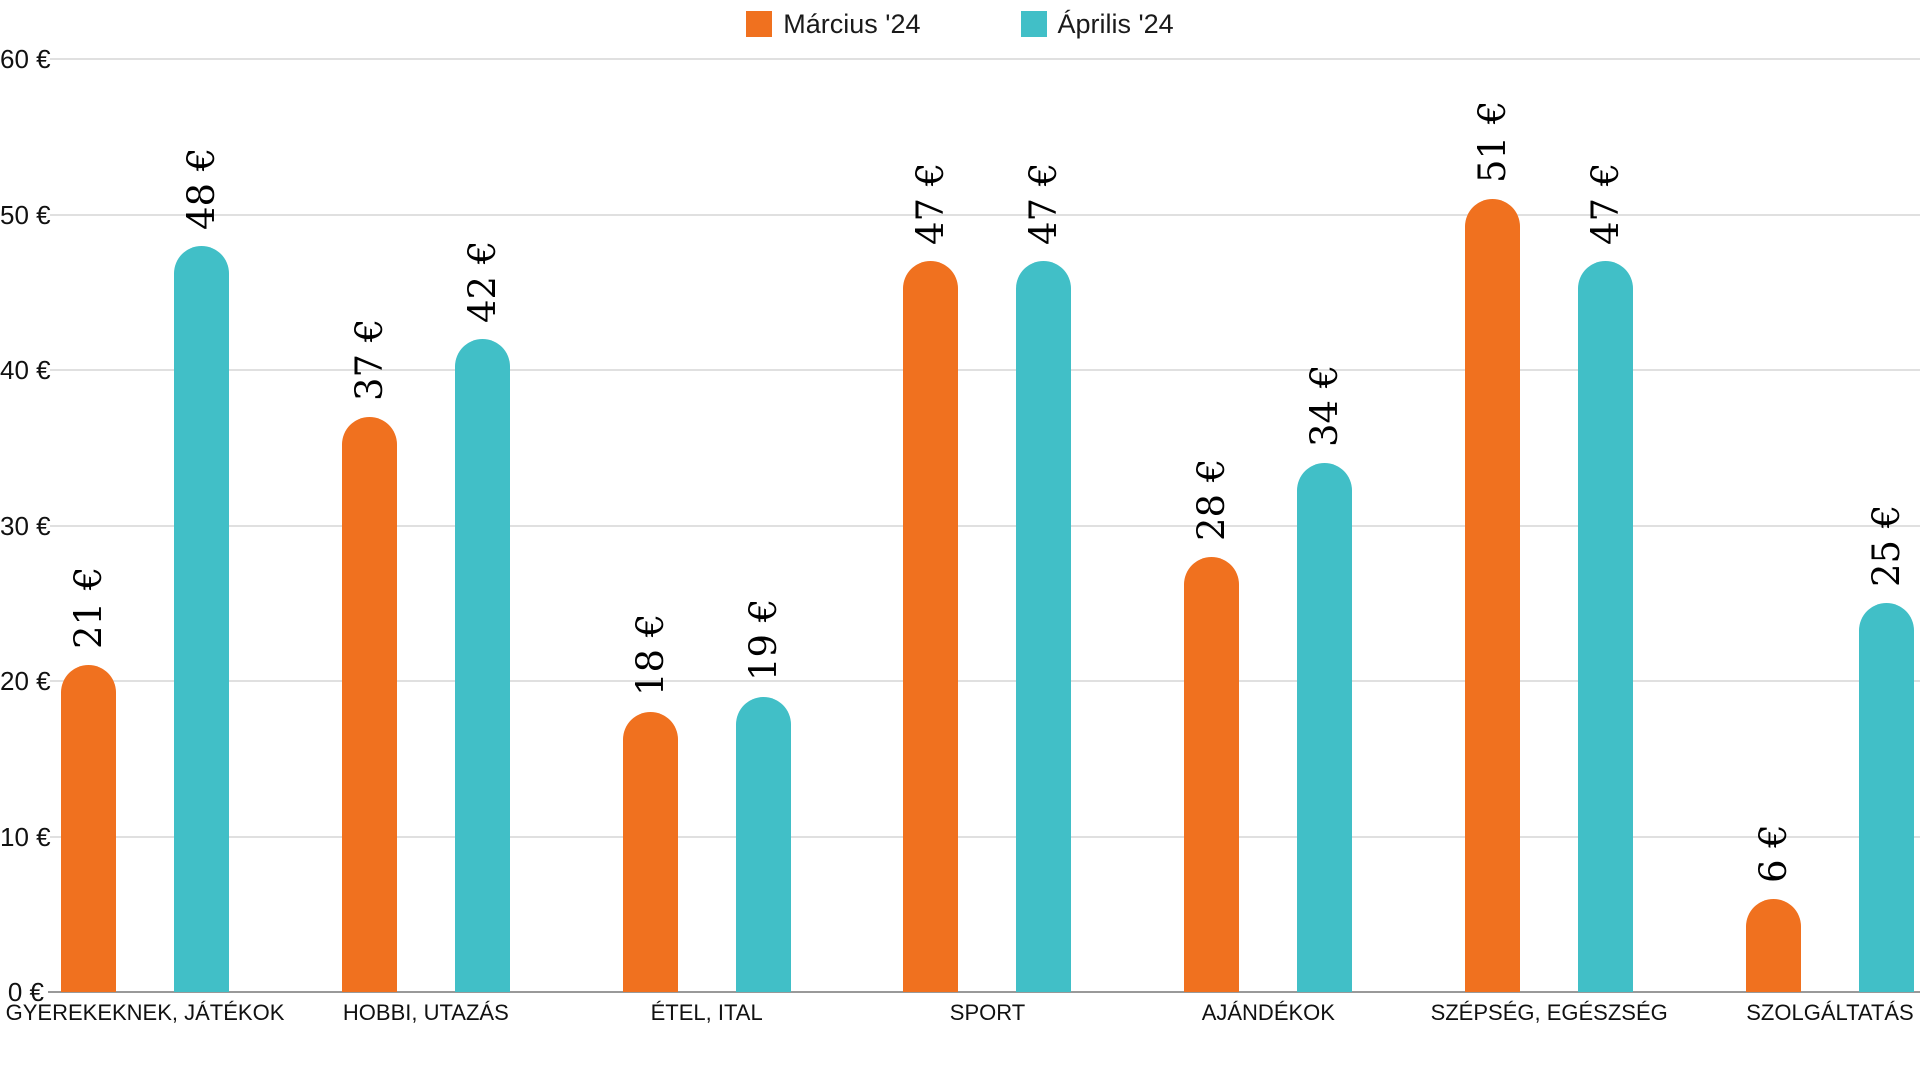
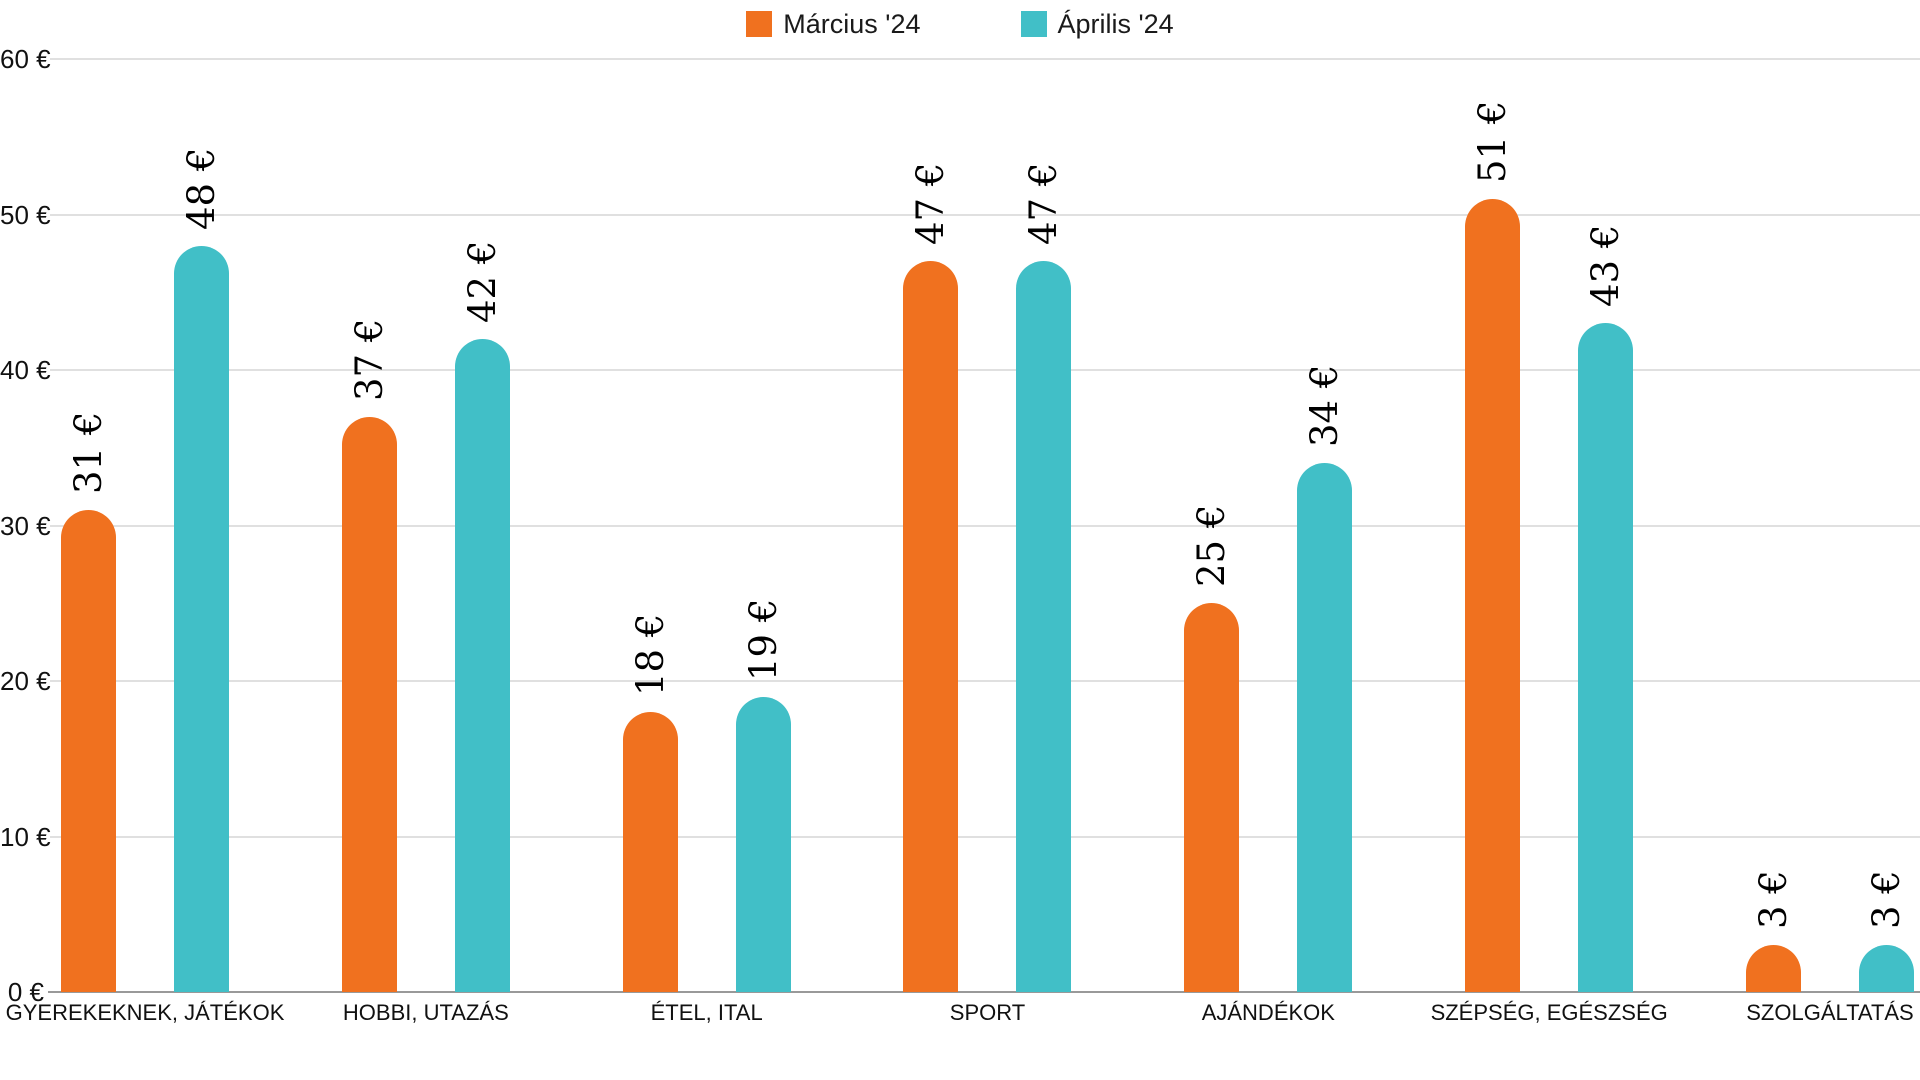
Március '24/GYEREKEKNEK, JÁTÉKOK: 21 -> 31
Március '24/AJÁNDÉKOK: 28 -> 25
Április '24/SZÉPSÉG, EGÉSZSÉG: 47 -> 43
Március '24/SZOLGÁLTATÁS: 6 -> 3
Április '24/SZOLGÁLTATÁS: 25 -> 3
